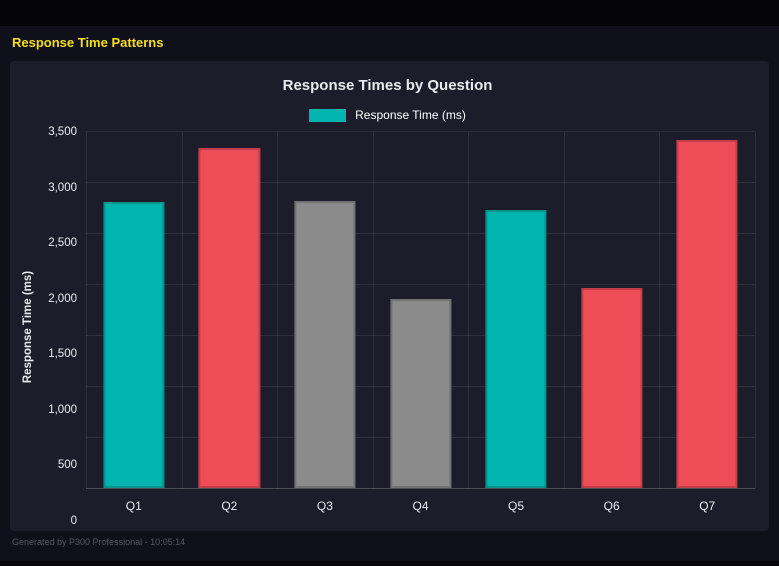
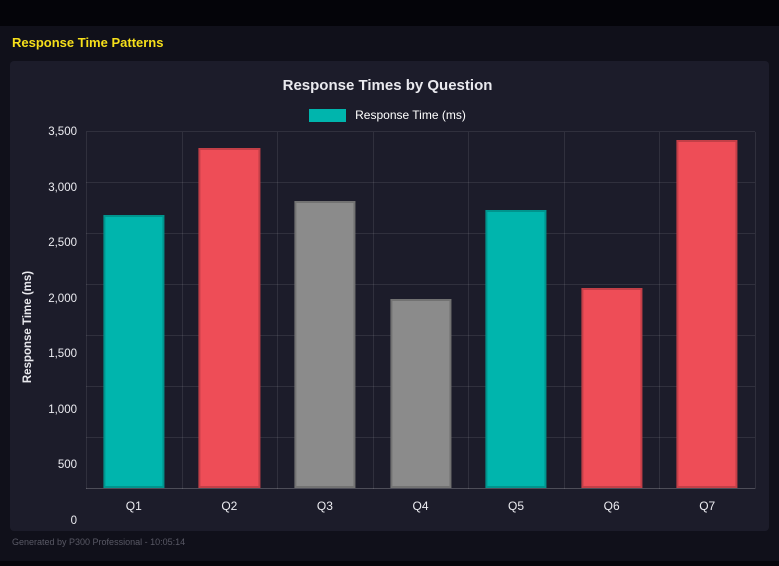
Q1: 2800 -> 2680
